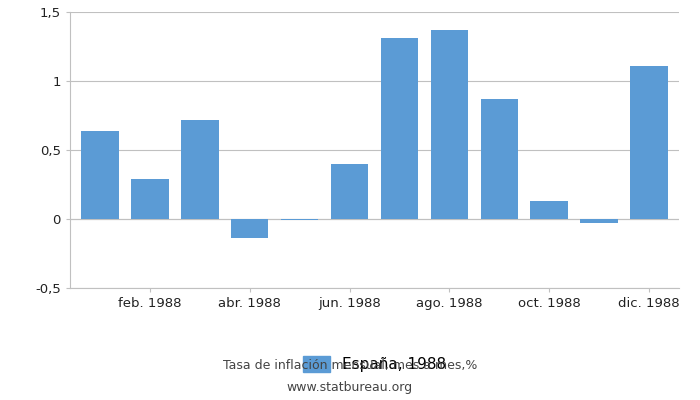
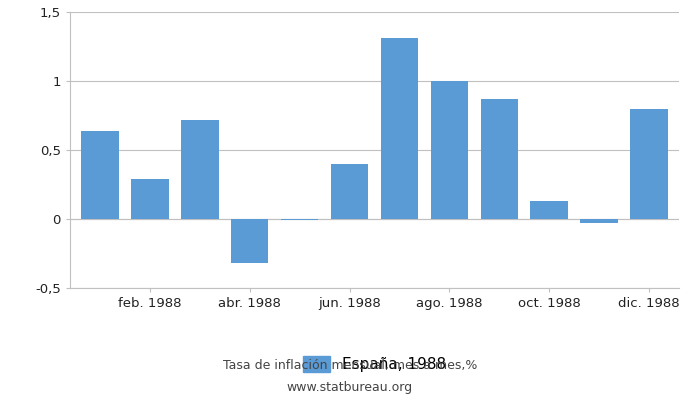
abr. 1988: -0,14 -> -0,32
ago. 1988: 1,37 -> 1,00
dic. 1988: 1,11 -> 0,80
